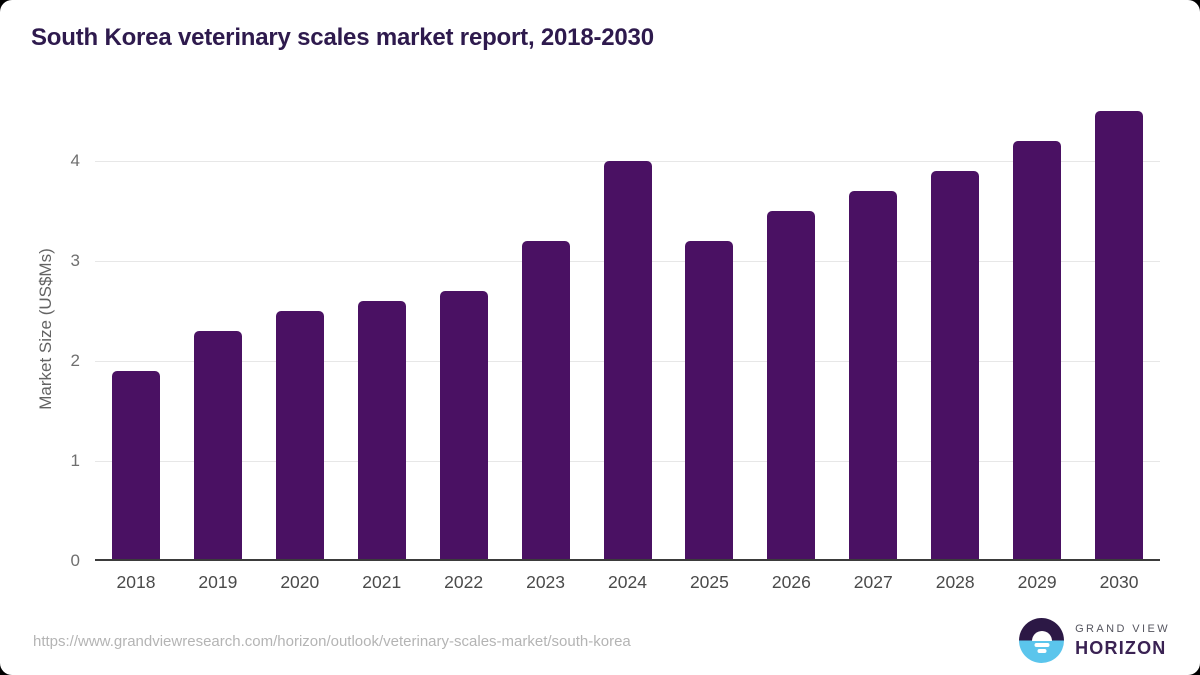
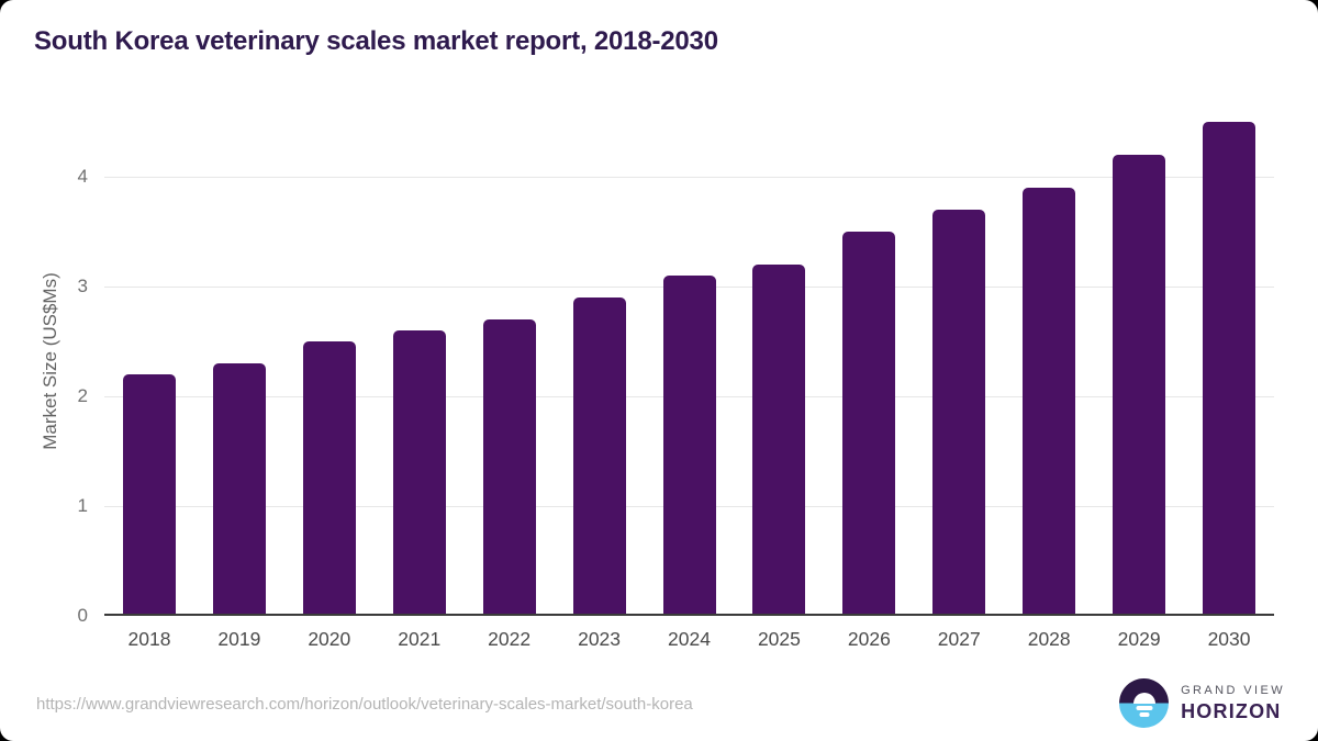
2018: 1.9 -> 2.2
2023: 3.2 -> 2.9
2024: 4.0 -> 3.1
